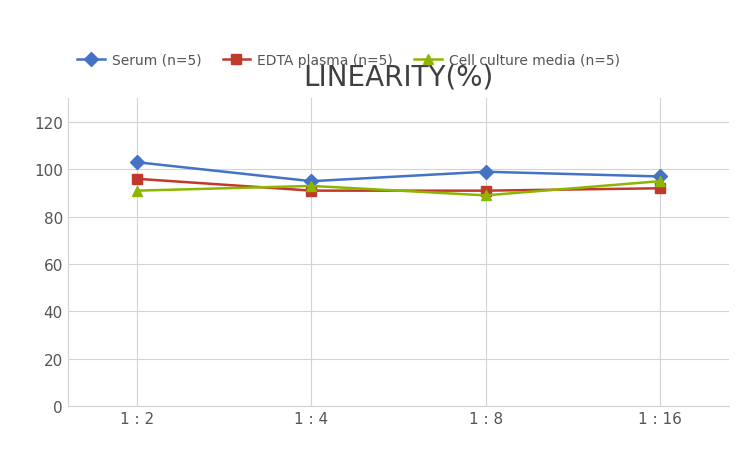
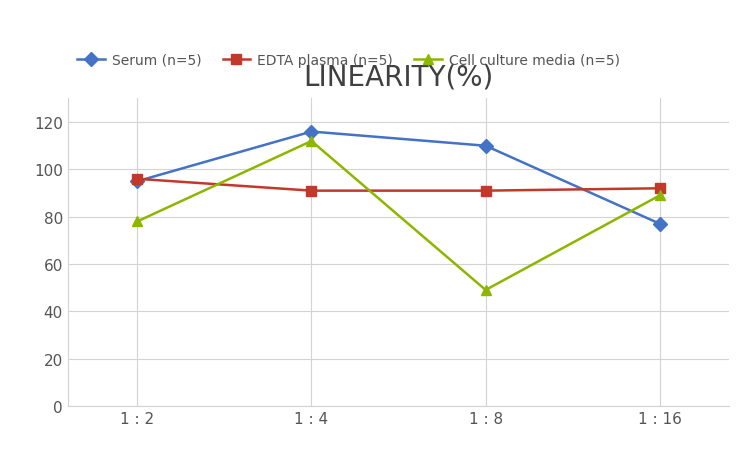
Serum (n=5)/1 : 2: 103 -> 95
Cell culture media (n=5)/1 : 2: 91 -> 78
Serum (n=5)/1 : 4: 95 -> 116
Cell culture media (n=5)/1 : 4: 93 -> 112
Serum (n=5)/1 : 8: 99 -> 110
Cell culture media (n=5)/1 : 8: 89 -> 49
Serum (n=5)/1 : 16: 97 -> 77
Cell culture media (n=5)/1 : 16: 95 -> 89
